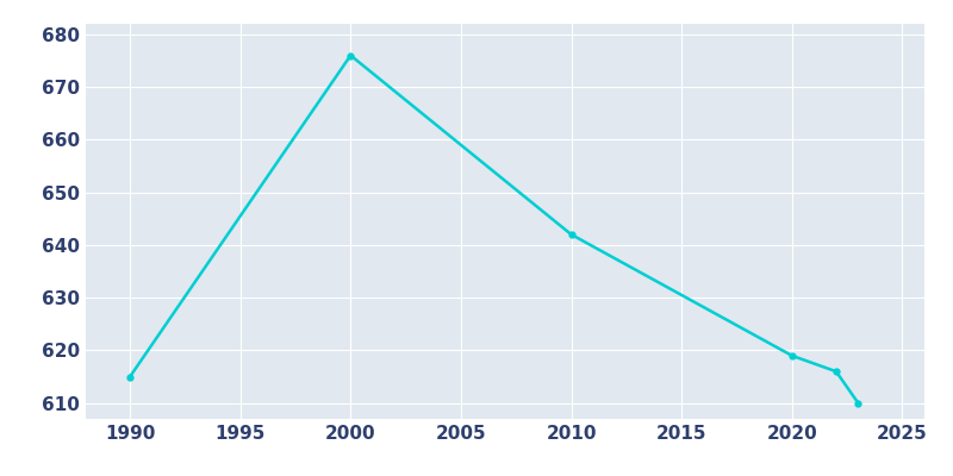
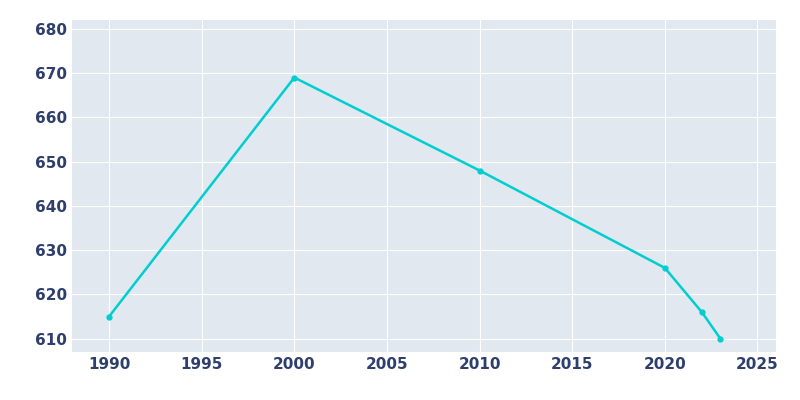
2000: 676 -> 669
2010: 642 -> 648
2020: 619 -> 626
